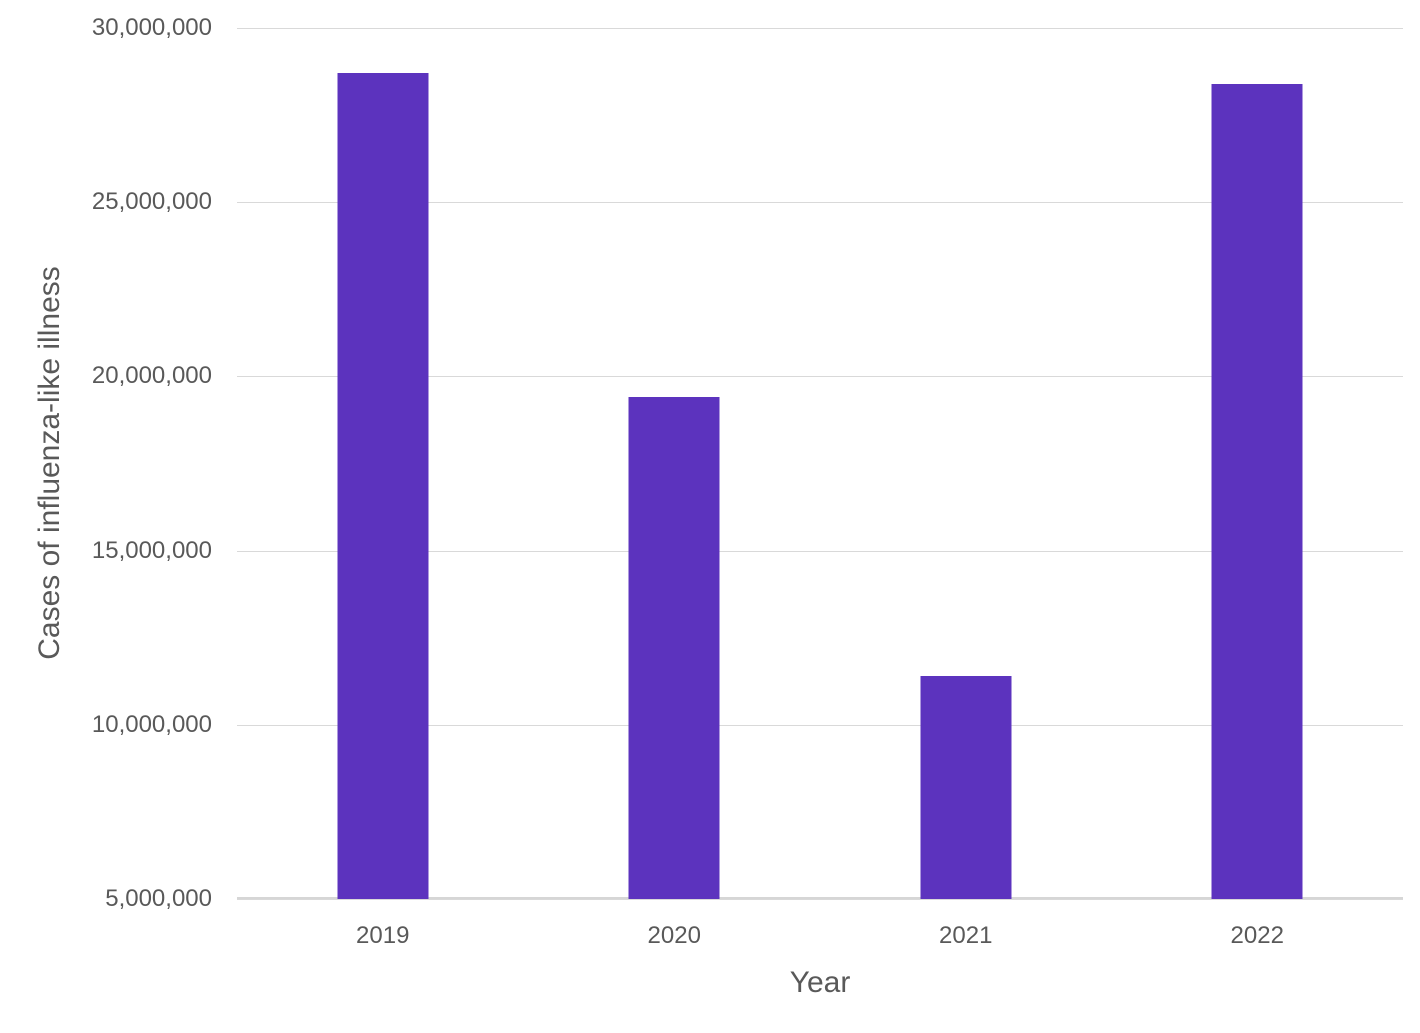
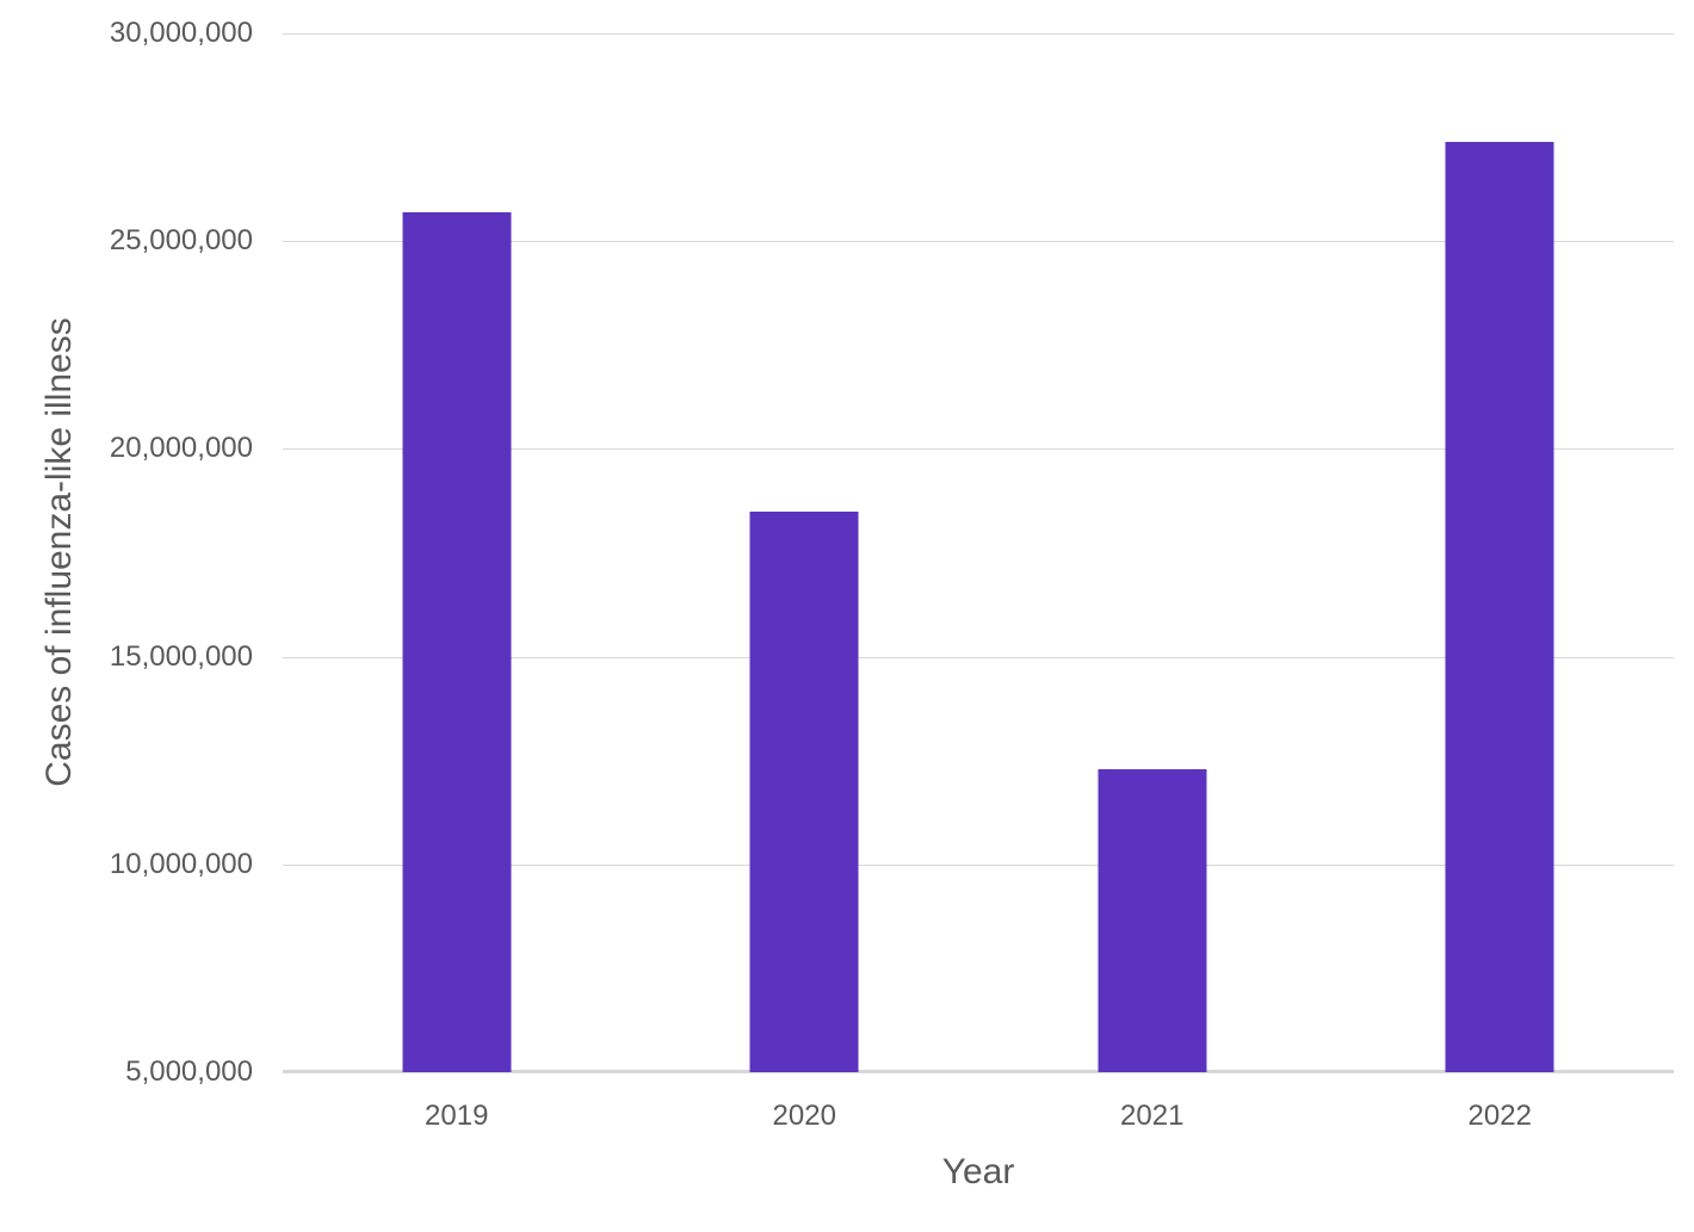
2019: 28700000 -> 25700000
2020: 19400000 -> 18500000
2021: 11400000 -> 12300000
2022: 28400000 -> 27400000
